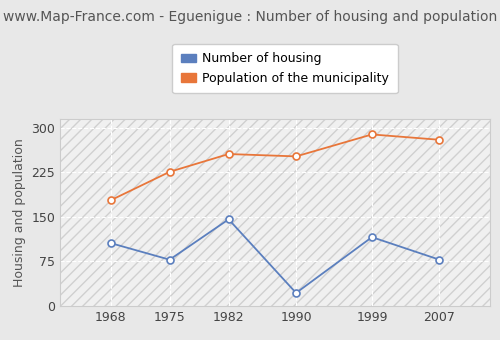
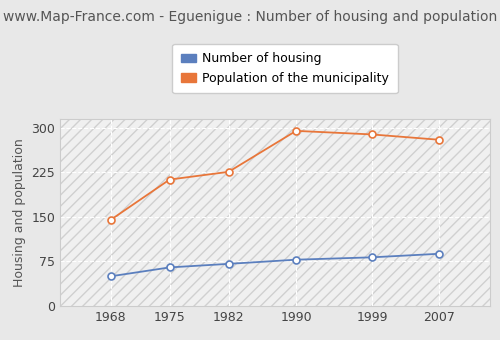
Number of housing/1968: 106 -> 50
Population of the municipality/1968: 178 -> 145
Number of housing/1975: 78 -> 65
Population of the municipality/1975: 226 -> 213
Number of housing/1982: 146 -> 71
Population of the municipality/1982: 256 -> 226
Number of housing/1990: 22 -> 78
Population of the municipality/1990: 252 -> 295
Number of housing/1999: 116 -> 82
Number of housing/2007: 78 -> 88
